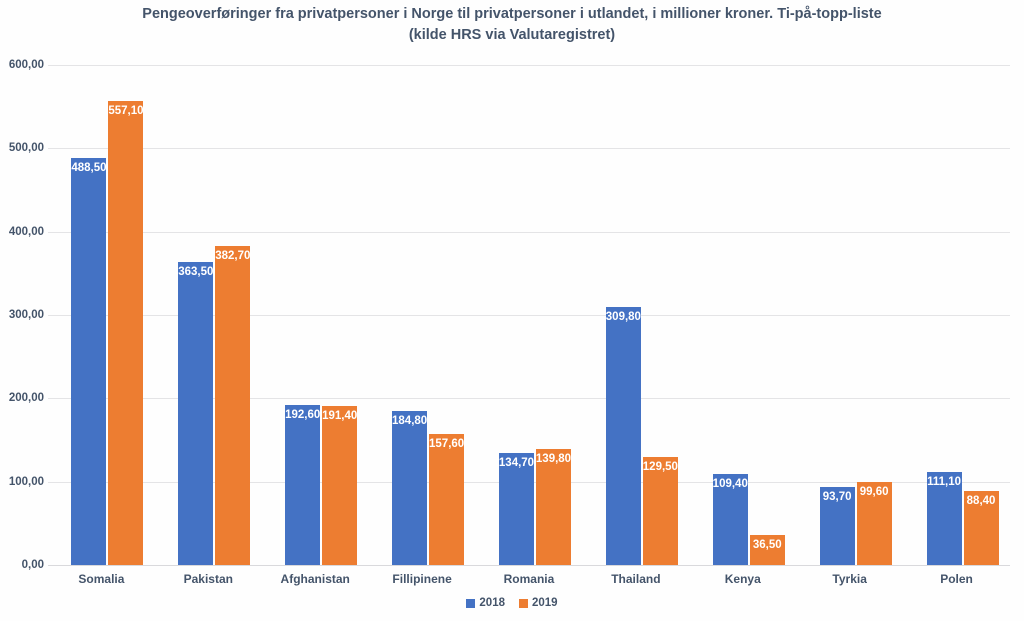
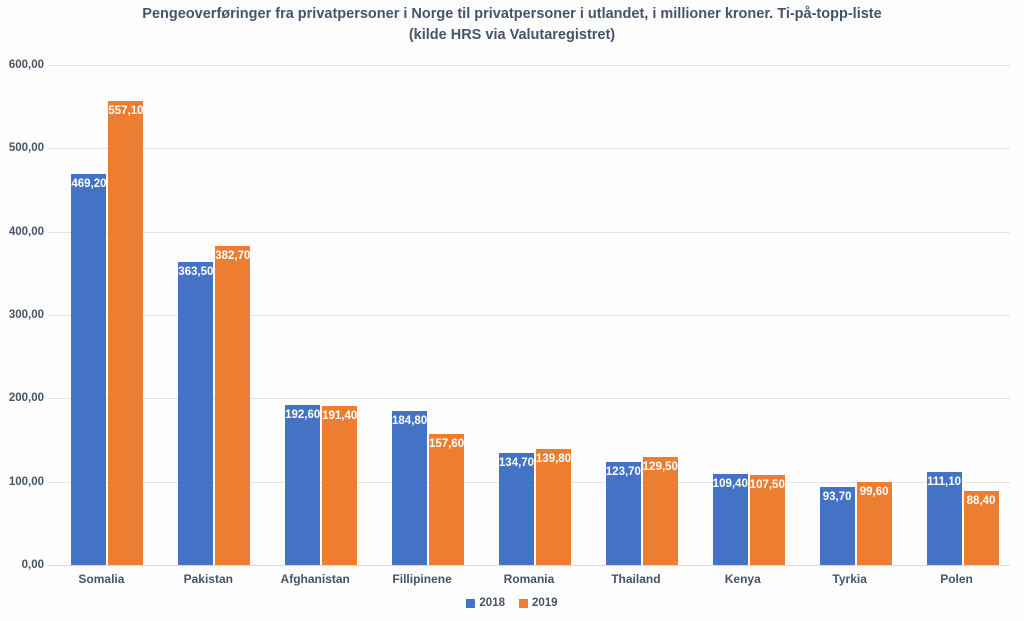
2018/Somalia: 488,50 -> 469,20
2018/Thailand: 309,80 -> 123,70
2019/Kenya: 36,50 -> 107,50
